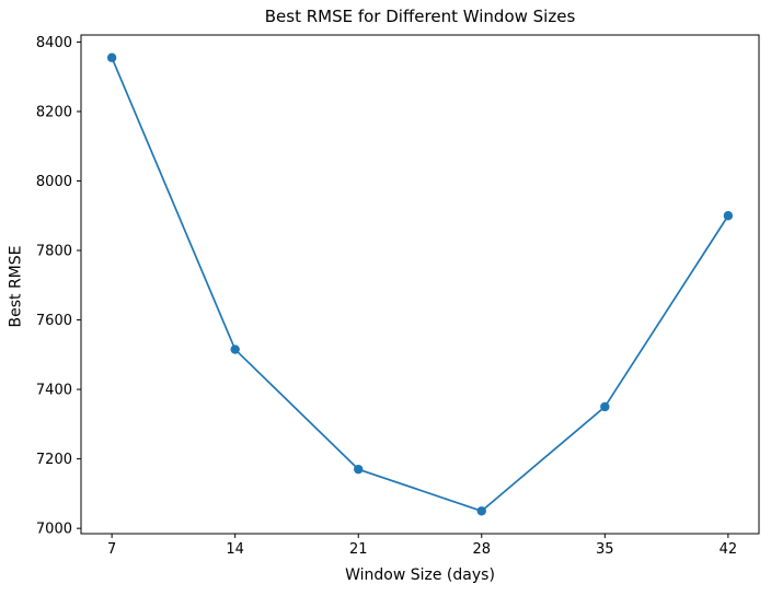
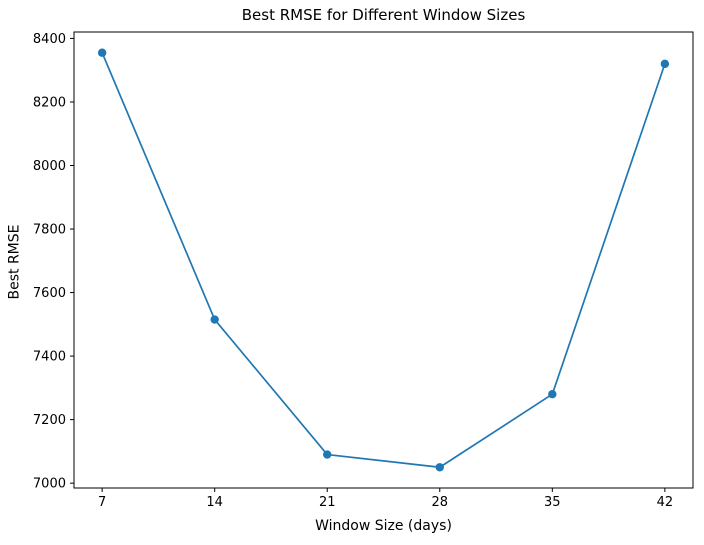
21: 7170 -> 7090
35: 7350 -> 7280
42: 7900 -> 8320
